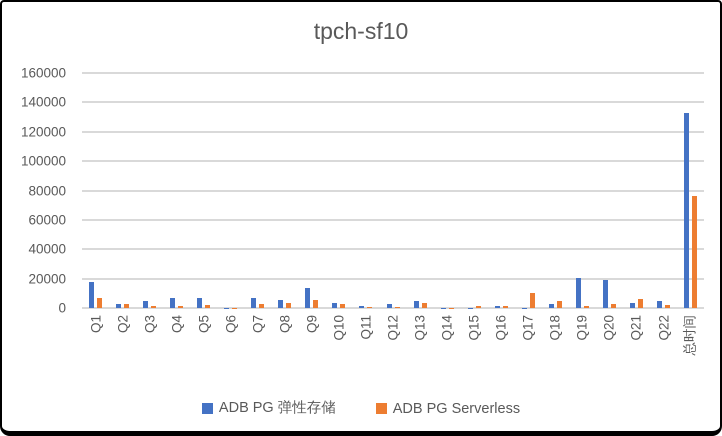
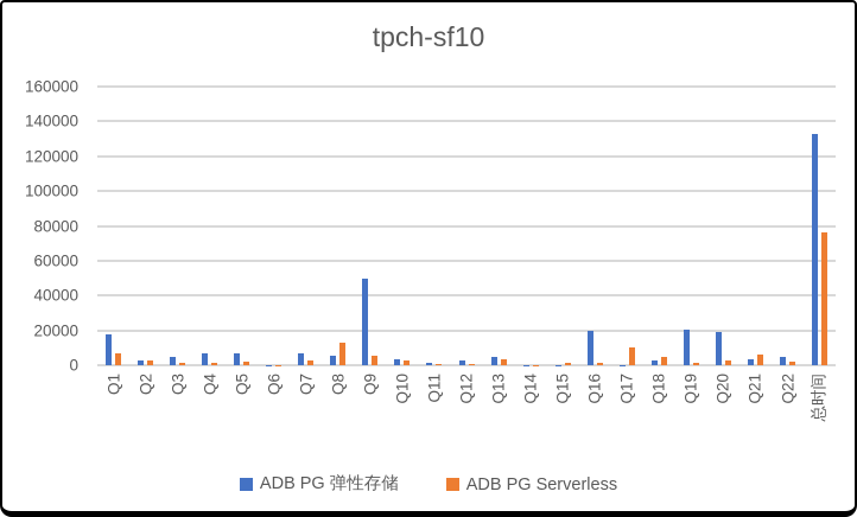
ADB PG Serverless/Q8: 4000 -> 13000
ADB PG 弹性存储/Q9: 14000 -> 50000
ADB PG 弹性存储/Q16: 1000 -> 20000
